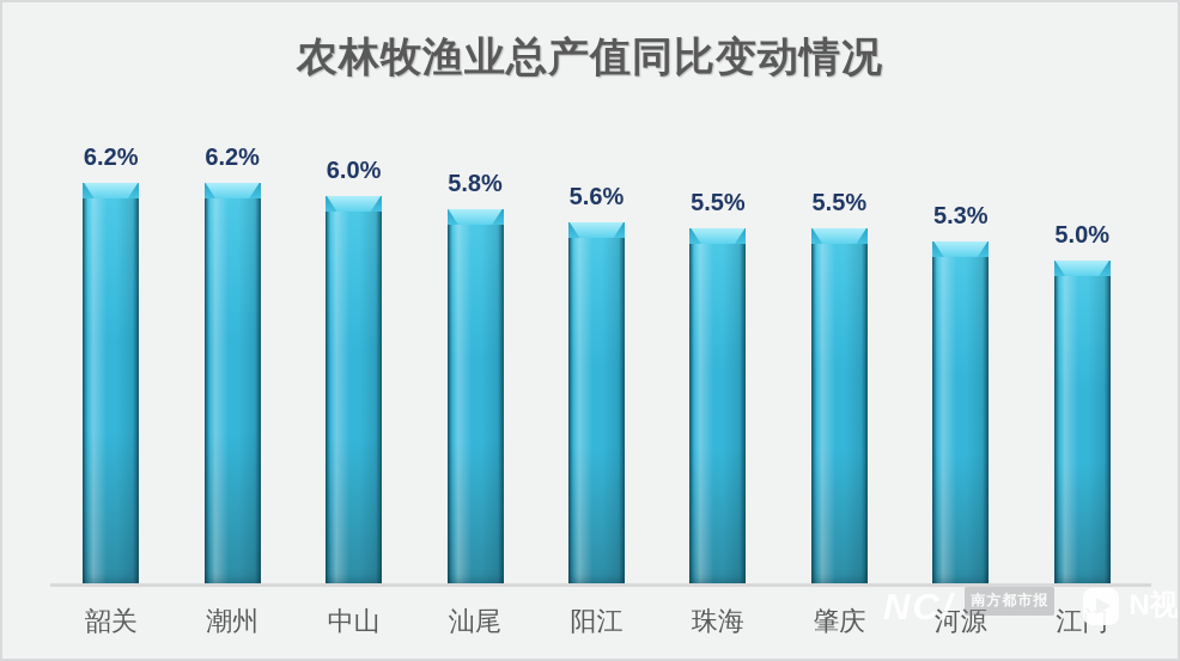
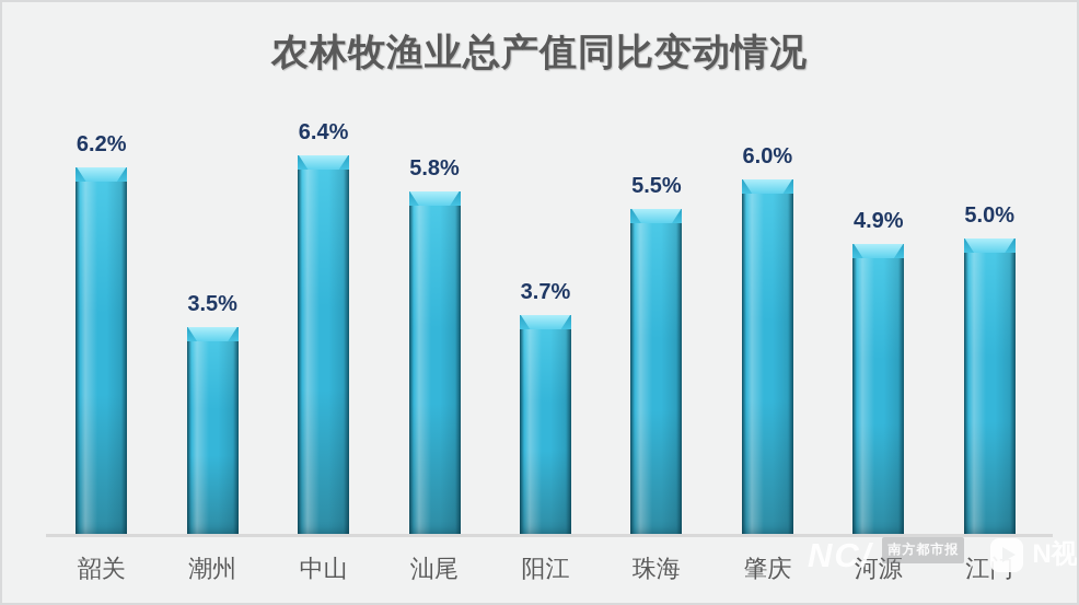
潮州: 6.2% -> 3.5%
中山: 6.0% -> 6.4%
阳江: 5.6% -> 3.7%
肇庆: 5.5% -> 6.0%
河源: 5.3% -> 4.9%
